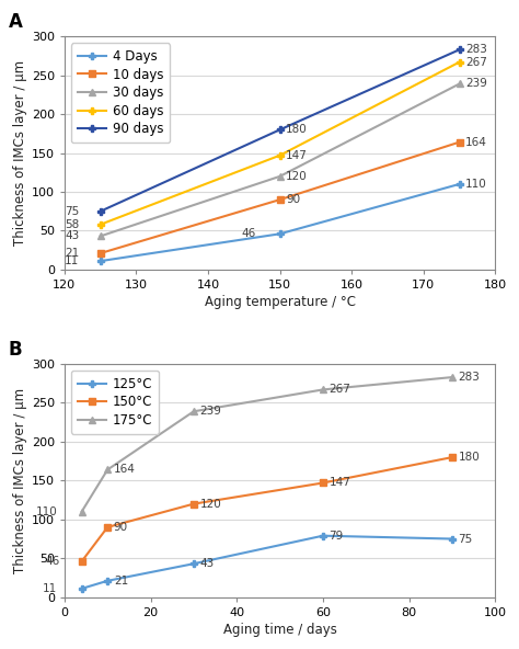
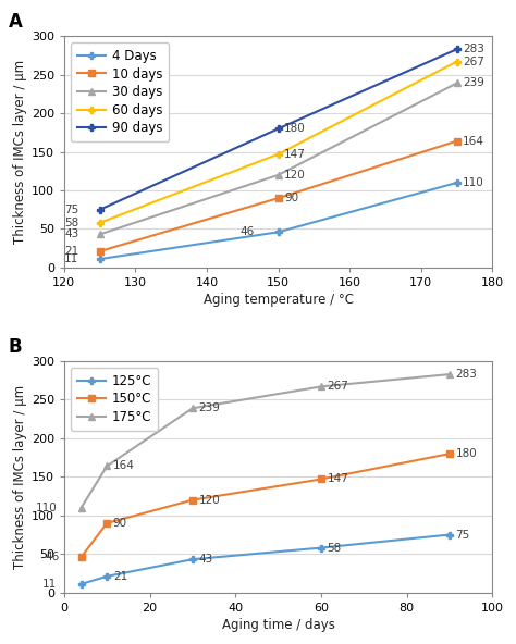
125°C/60: 79 -> 58
